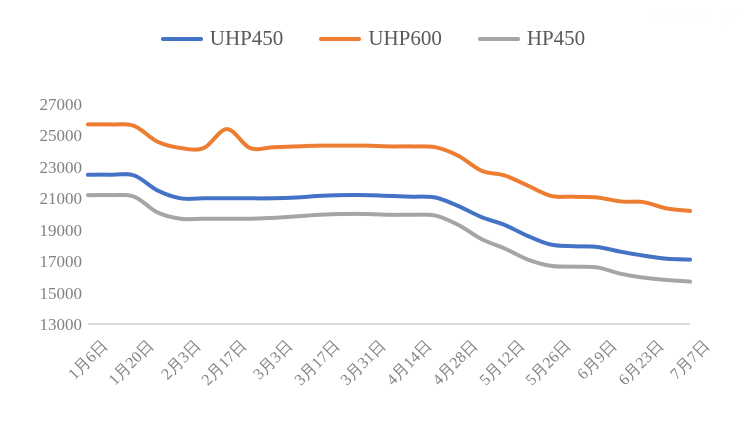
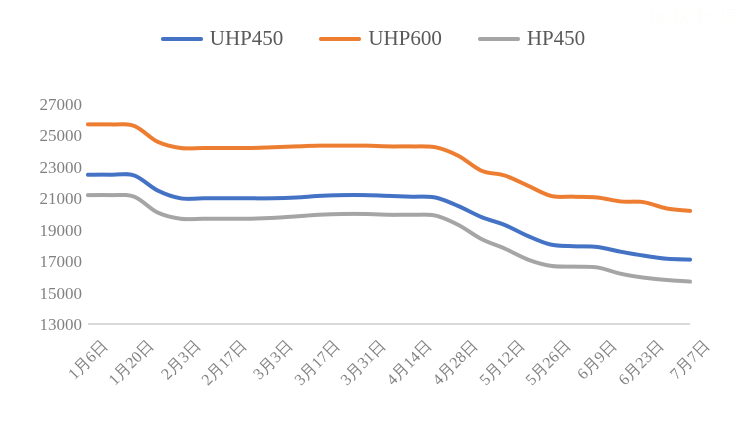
UHP600/2月17日: 25400 -> 24200
